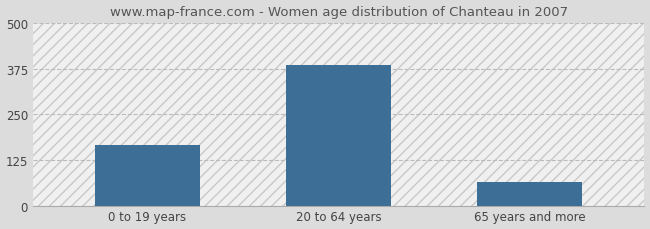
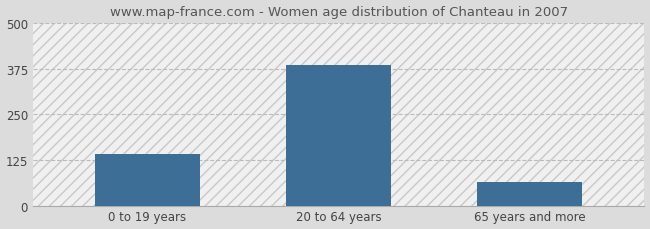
0 to 19 years: 165 -> 140
